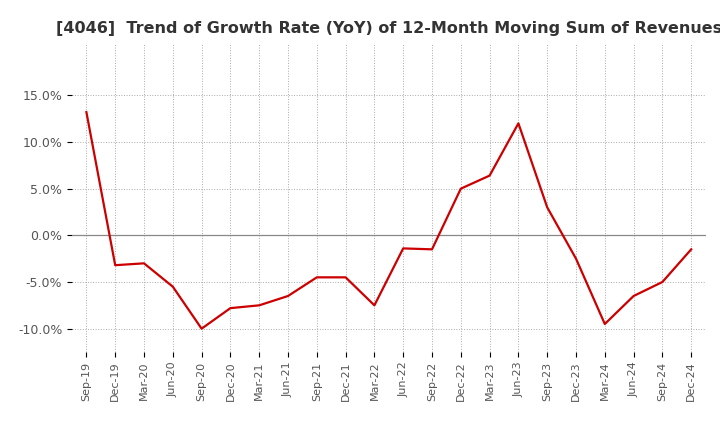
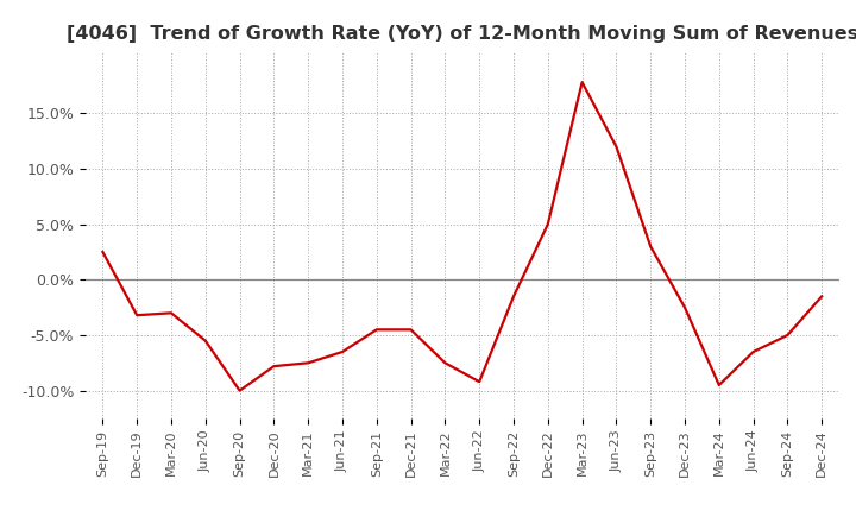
Sep-19: 13.2% -> 2.5%
Jun-22: -1.4% -> -9.2%
Mar-23: 6.4% -> 17.8%
